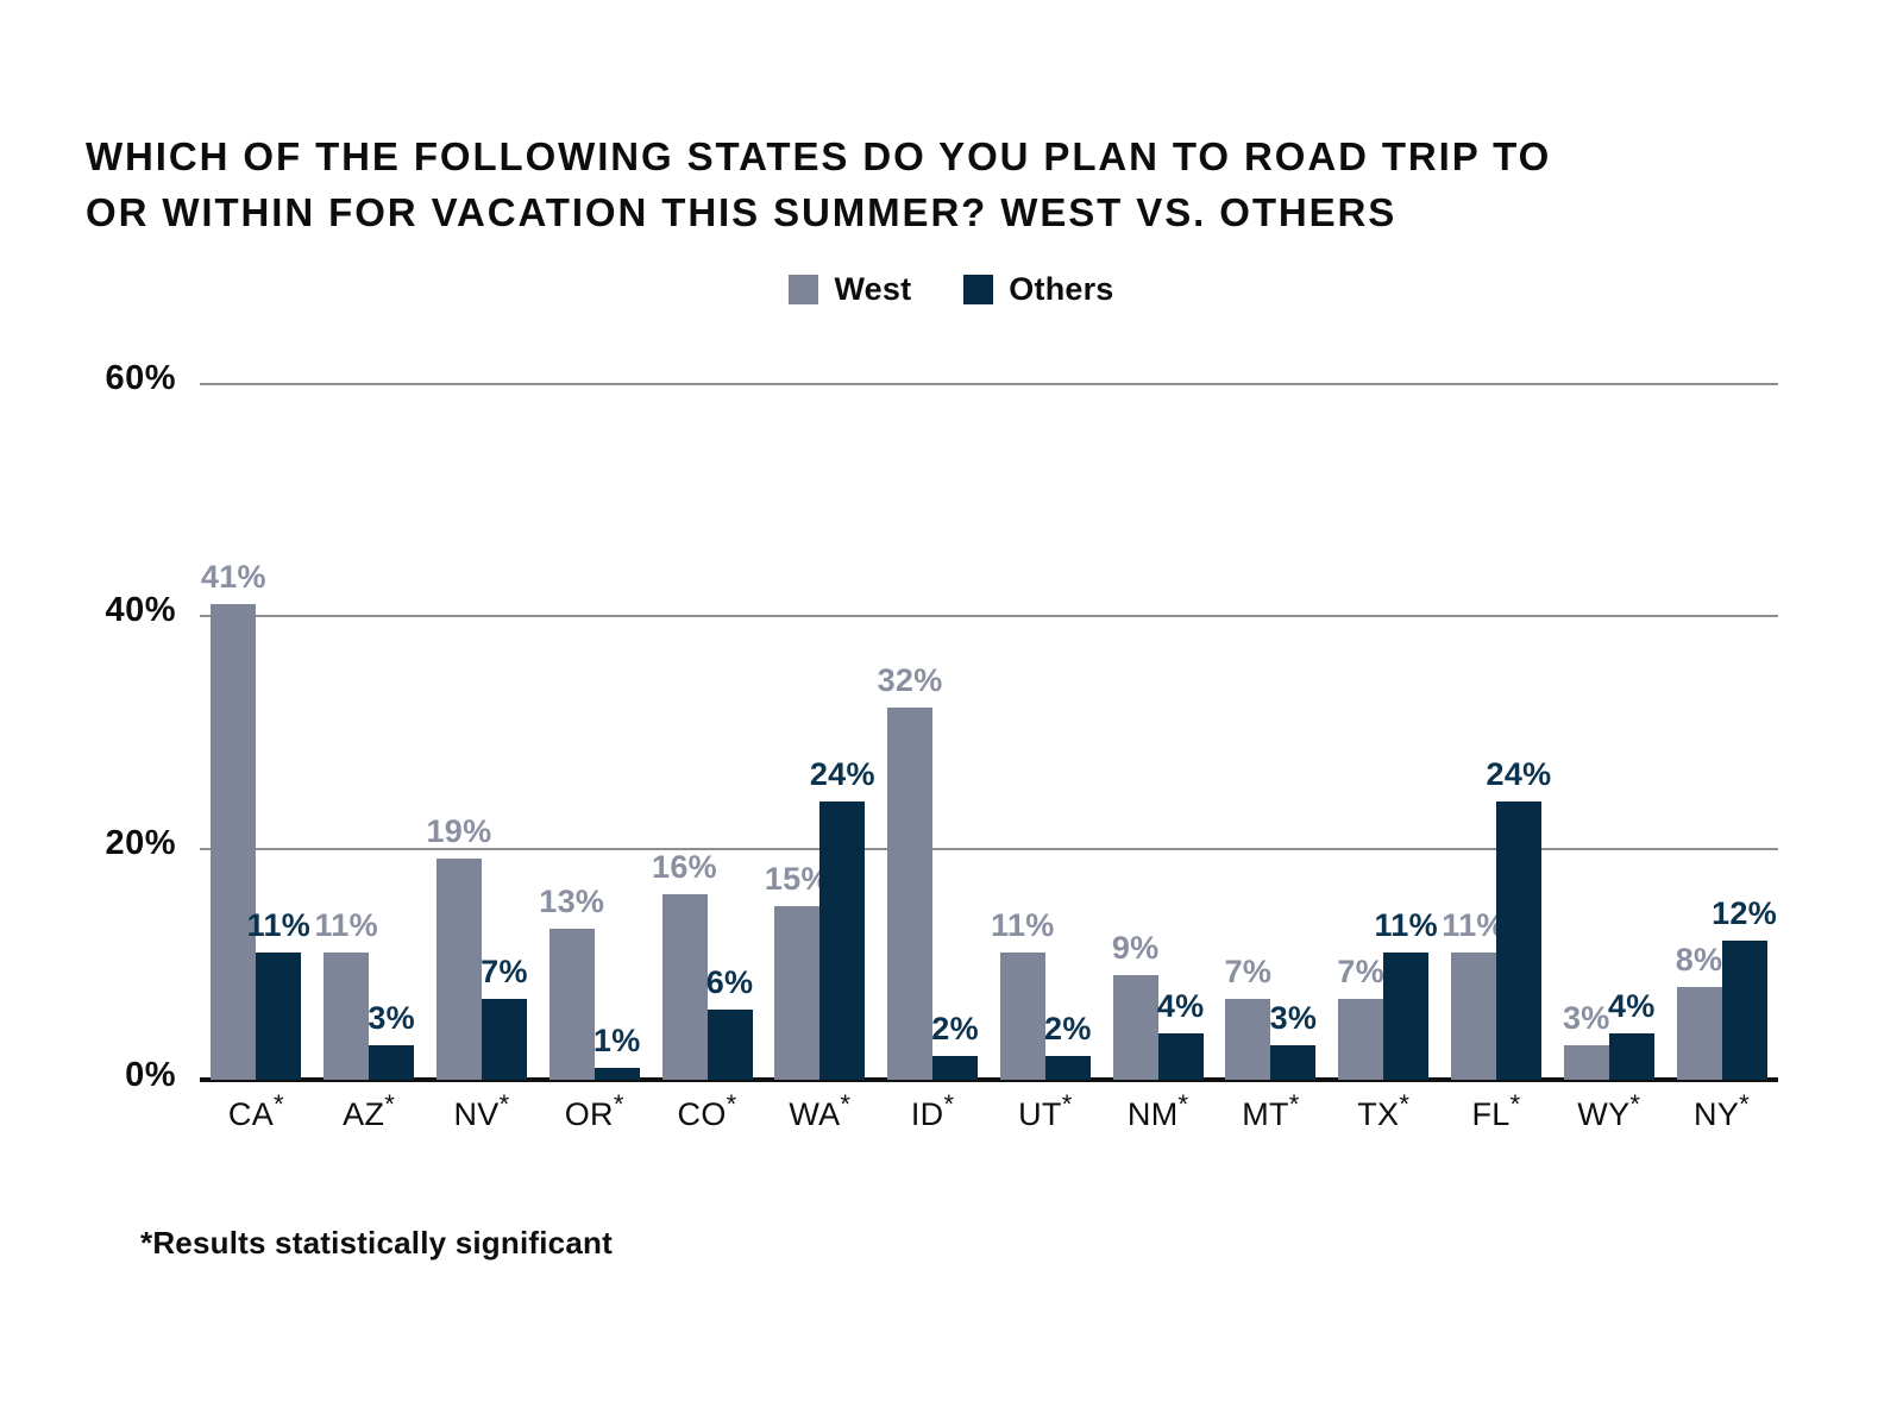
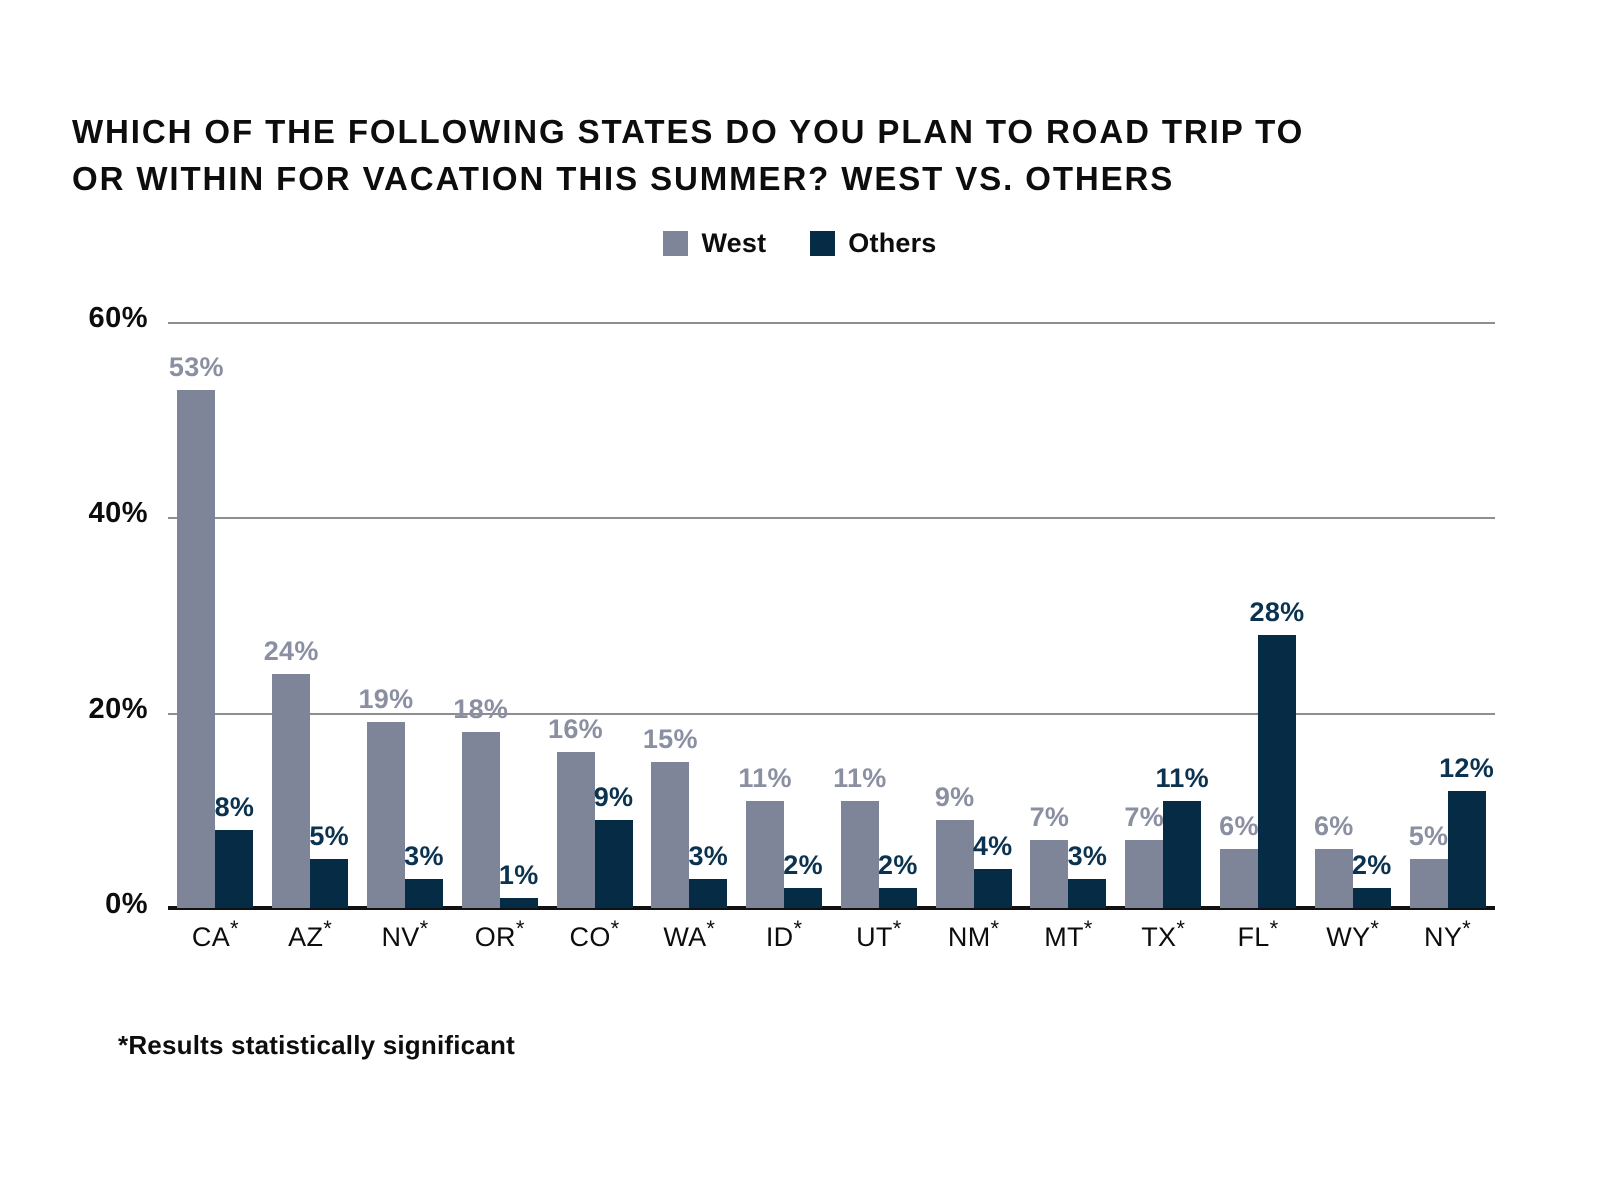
West/CA*: 41% -> 53%
Others/CA*: 11% -> 8%
West/AZ*: 11% -> 24%
Others/AZ*: 3% -> 5%
Others/NV*: 7% -> 3%
West/OR*: 13% -> 18%
Others/CO*: 6% -> 9%
Others/WA*: 24% -> 3%
West/ID*: 32% -> 11%
West/FL*: 11% -> 6%
Others/FL*: 24% -> 28%
West/WY*: 3% -> 6%
Others/WY*: 4% -> 2%
West/NY*: 8% -> 5%
